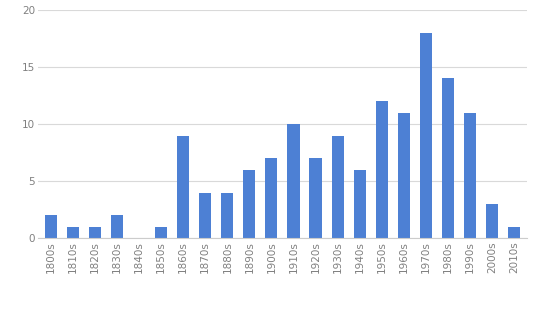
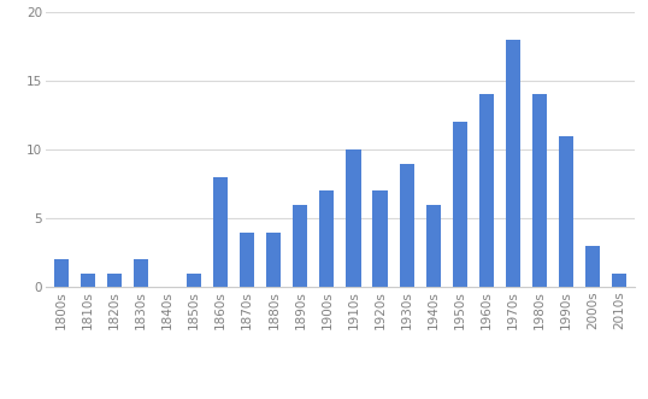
1860s: 9 -> 8
1960s: 11 -> 14
